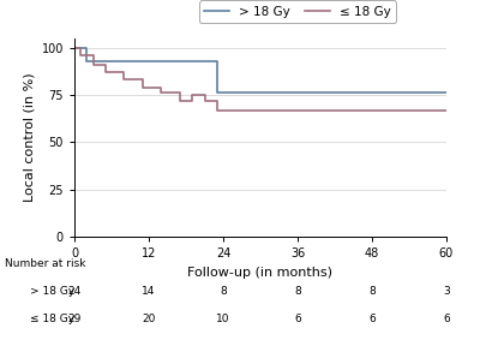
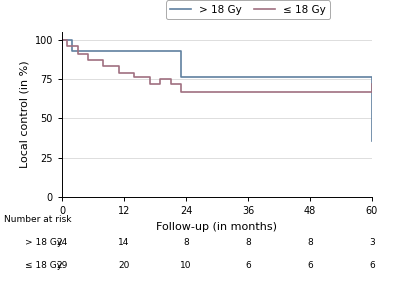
> 18 Gy/60: 76 -> 36
≤ 18 Gy/60: 67 -> 72
